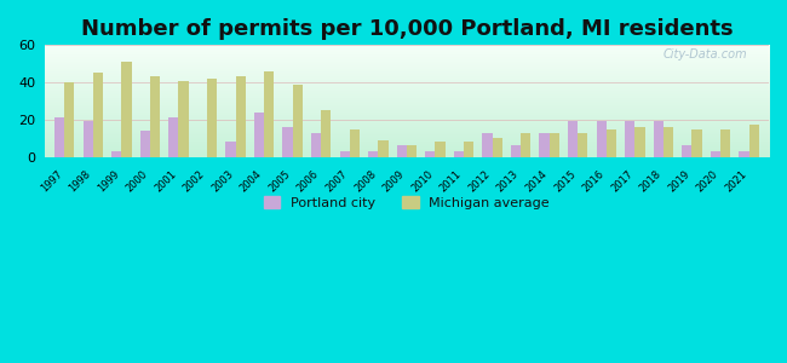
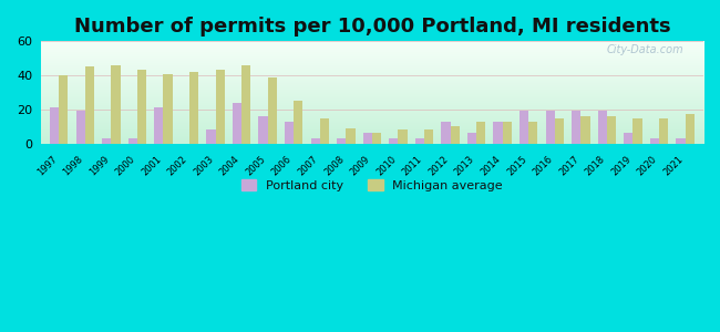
Michigan average/1999: 51 -> 46
Portland city/2000: 14 -> 3
